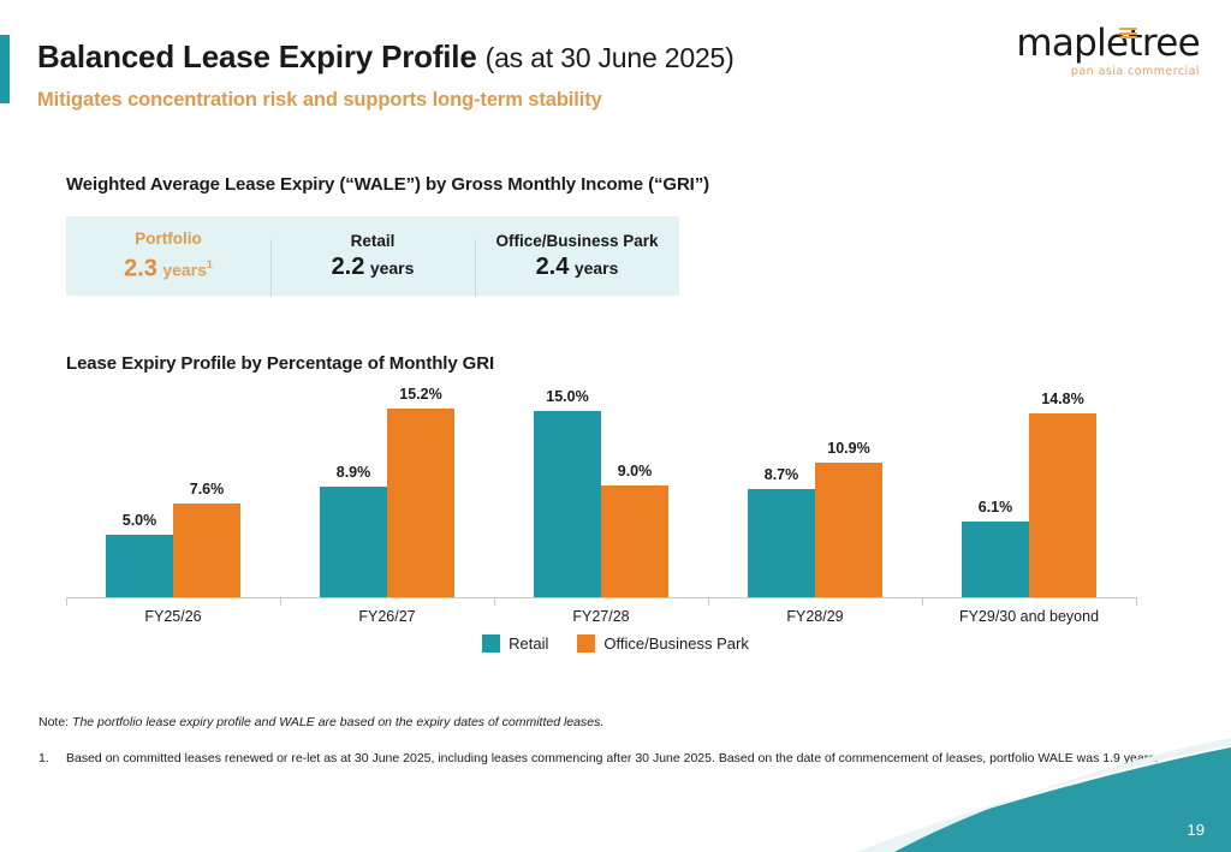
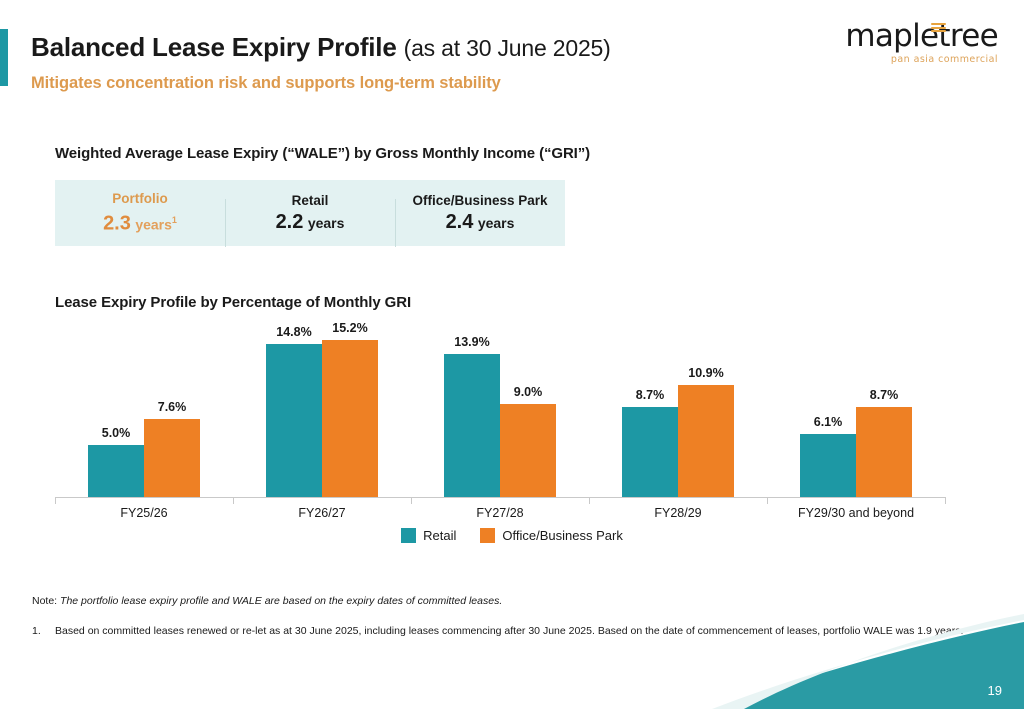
Retail/FY26/27: 8.9% -> 14.8%
Retail/FY27/28: 15.0% -> 13.9%
Office/Business Park/FY29/30 and beyond: 14.8% -> 8.7%
